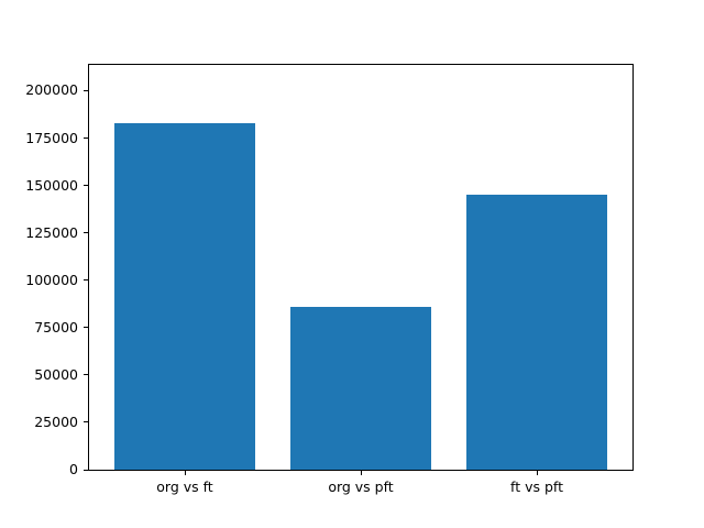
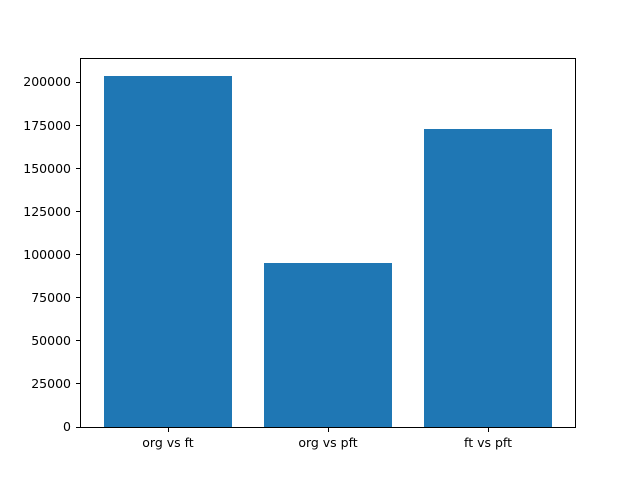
org vs ft: 183000 -> 204000
org vs pft: 86000 -> 95000
ft vs pft: 145000 -> 173000
